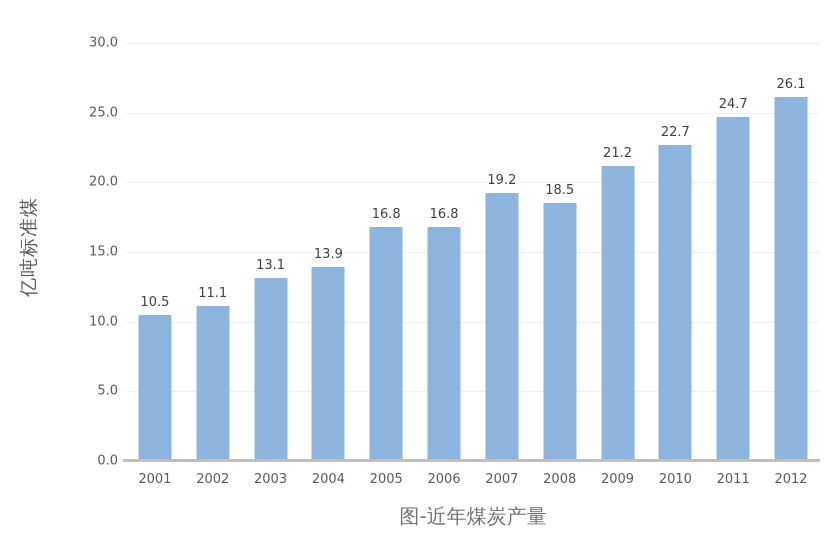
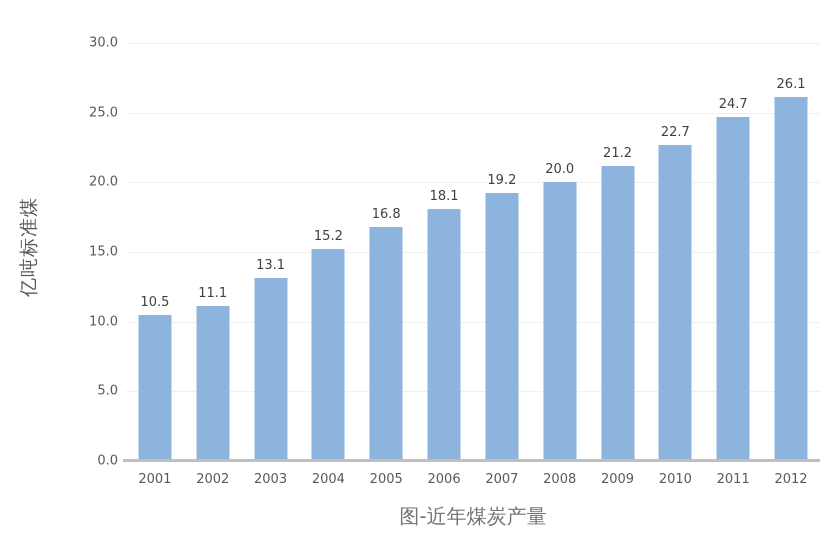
2004: 13.9 -> 15.2
2006: 16.8 -> 18.1
2008: 18.5 -> 20.0
